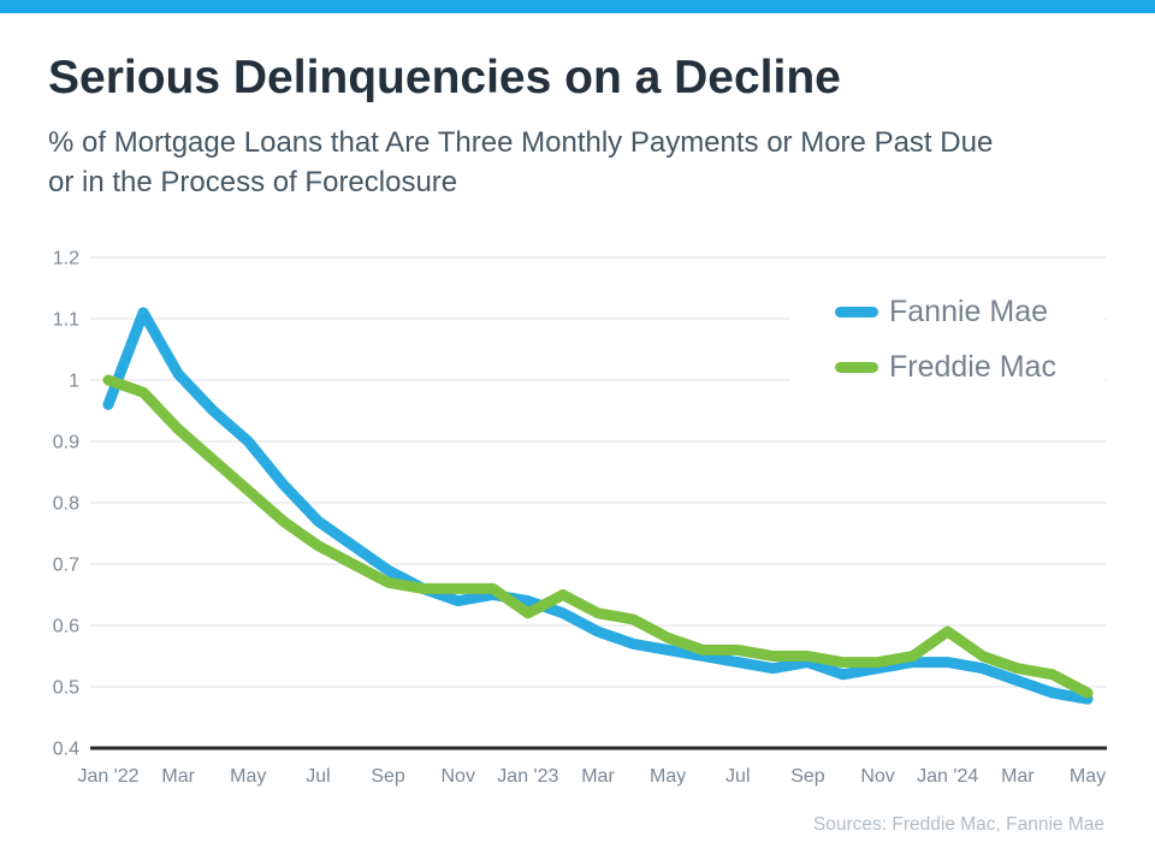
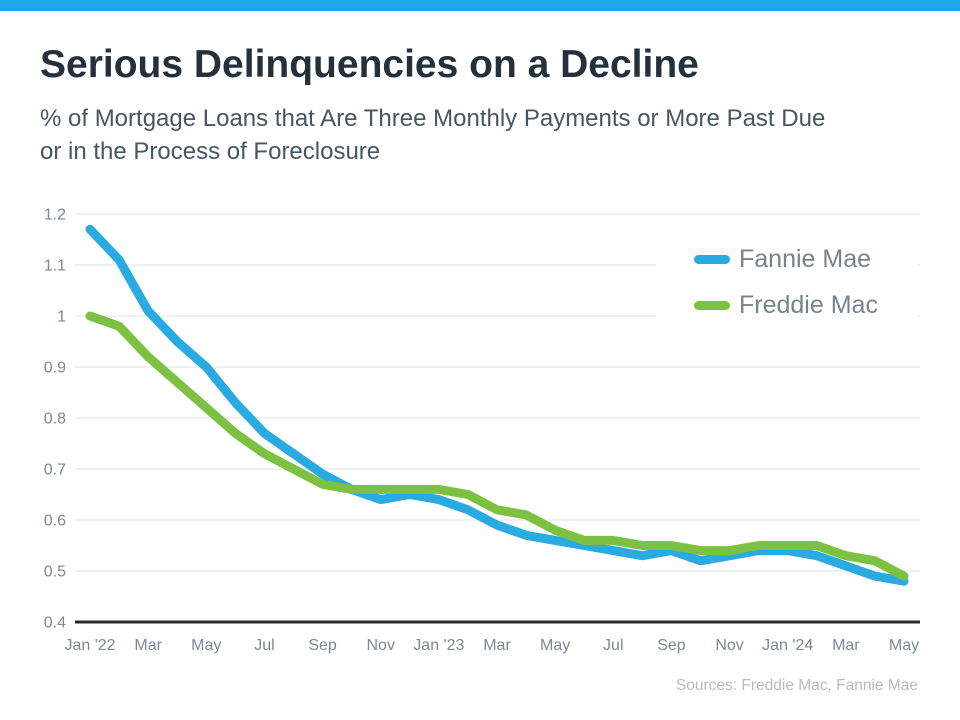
Fannie Mae/Jan '22: 0.96 -> 1.17
Freddie Mac/Jan '23: 0.62 -> 0.66
Freddie Mac/Jan '24: 0.59 -> 0.55
